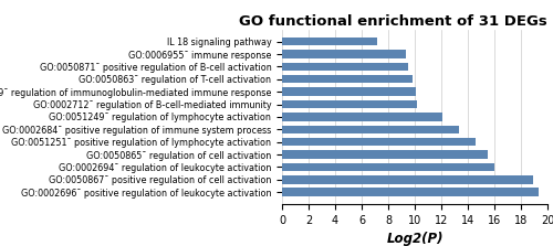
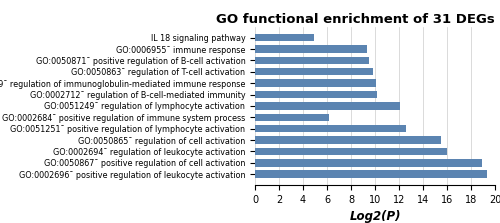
IL 18 signaling pathway: 7.2 -> 4.9
GO:0002684¯ positive regulation of immune system process: 13.3 -> 6.2
GO:0051251¯ positive regulation of lymphocyte activation: 14.6 -> 12.6
